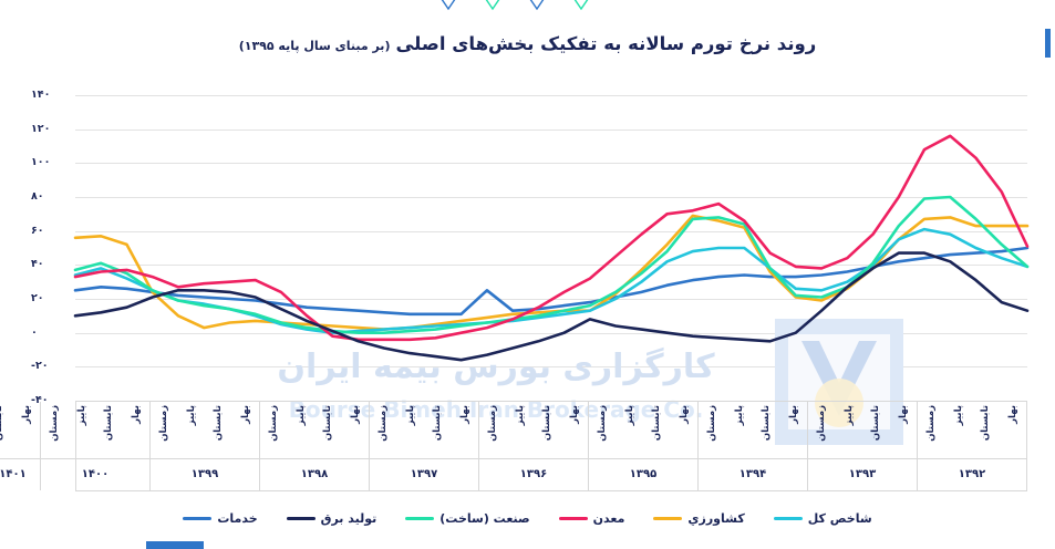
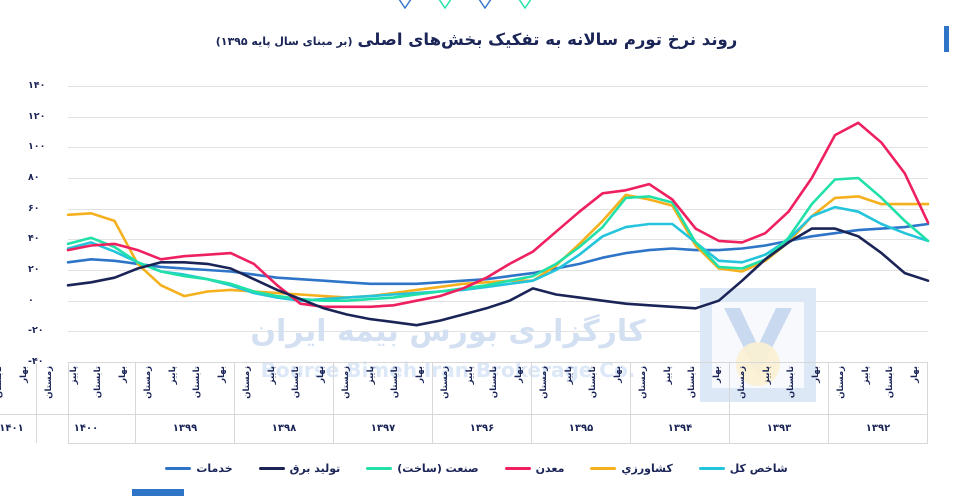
خدمات/۱۳۹۶ بهار: 25 -> 12
